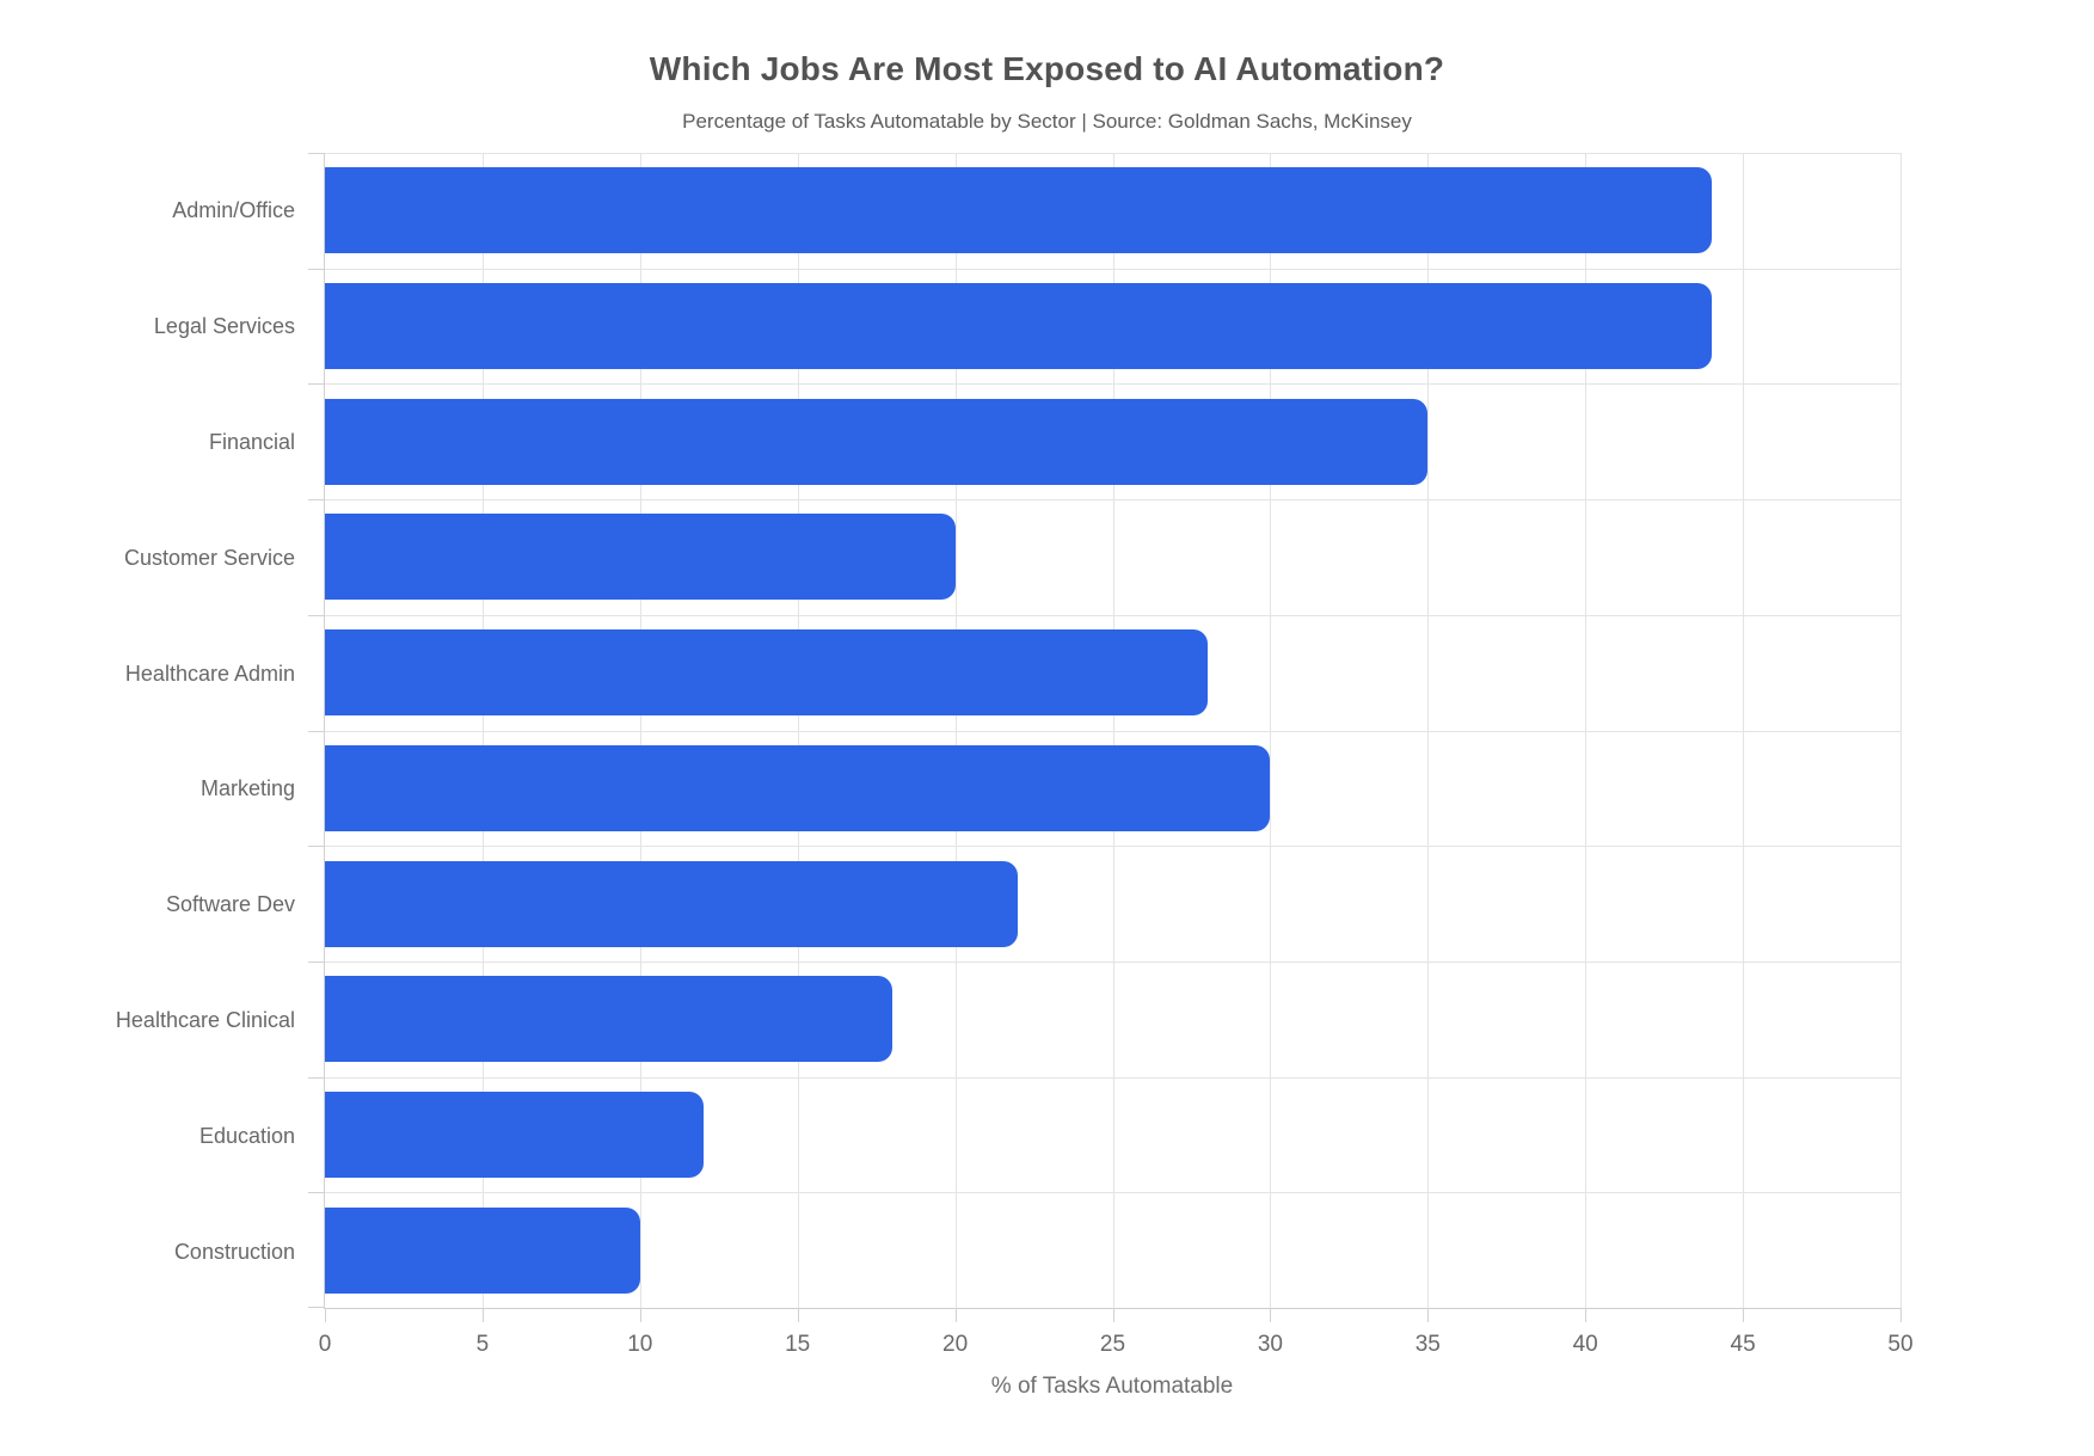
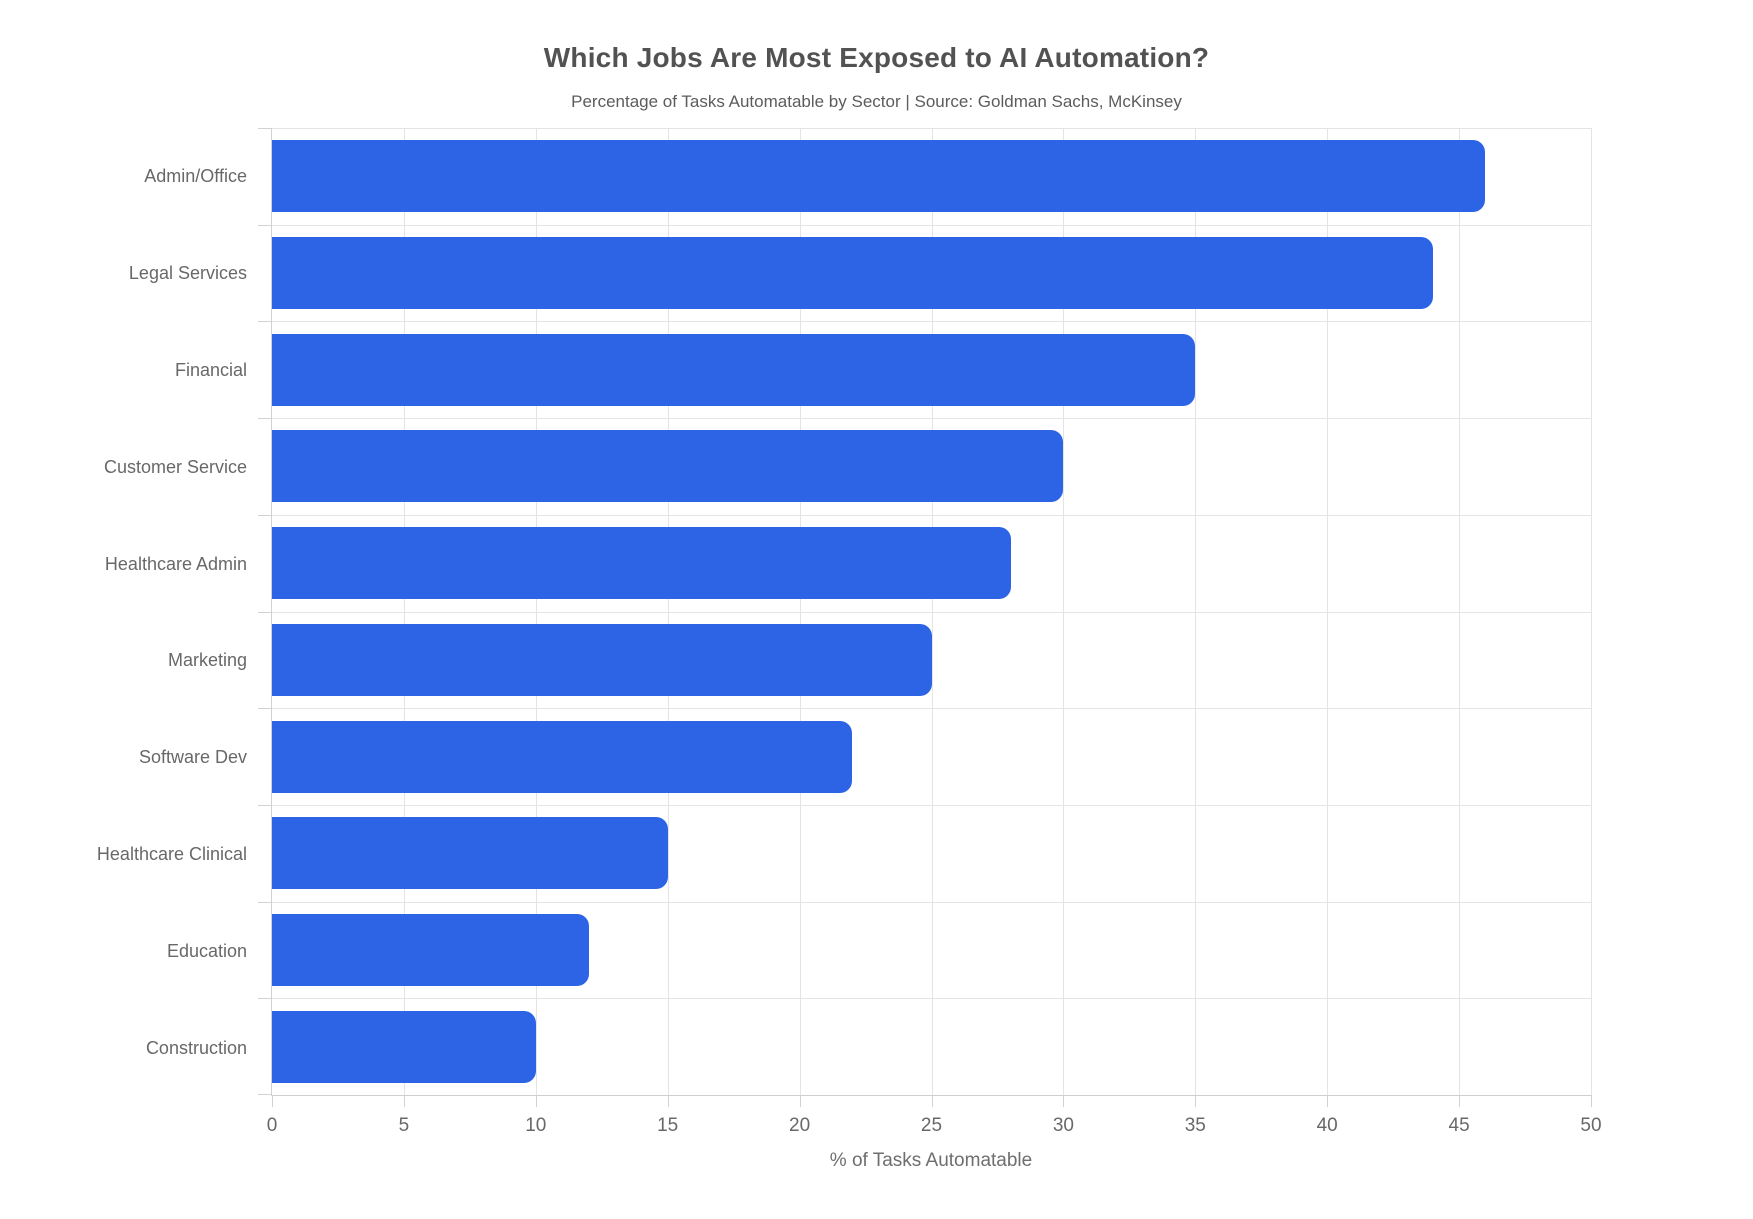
Admin/Office: 44 -> 46
Customer Service: 20 -> 30
Marketing: 30 -> 25
Healthcare Clinical: 18 -> 15
